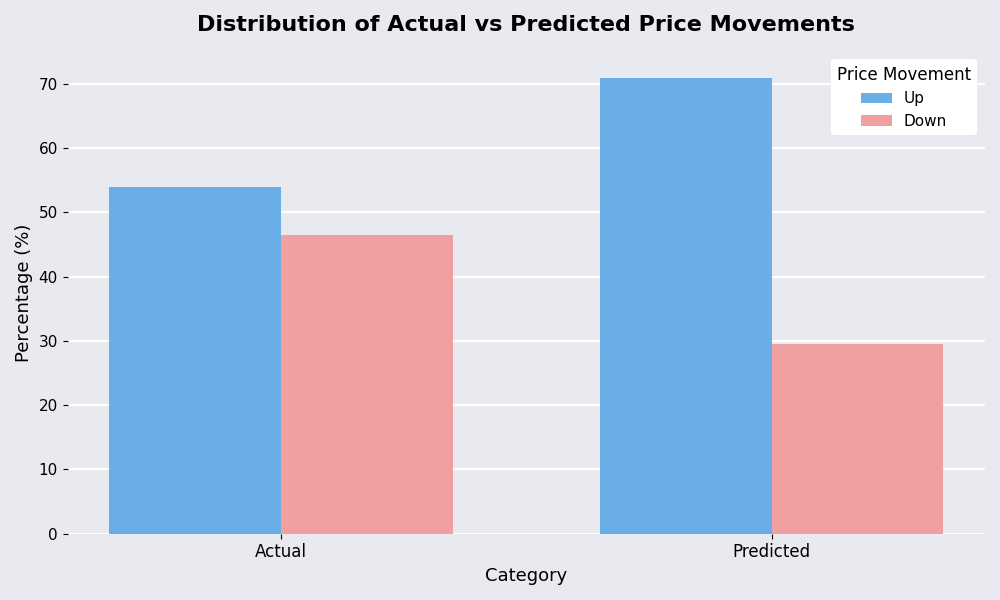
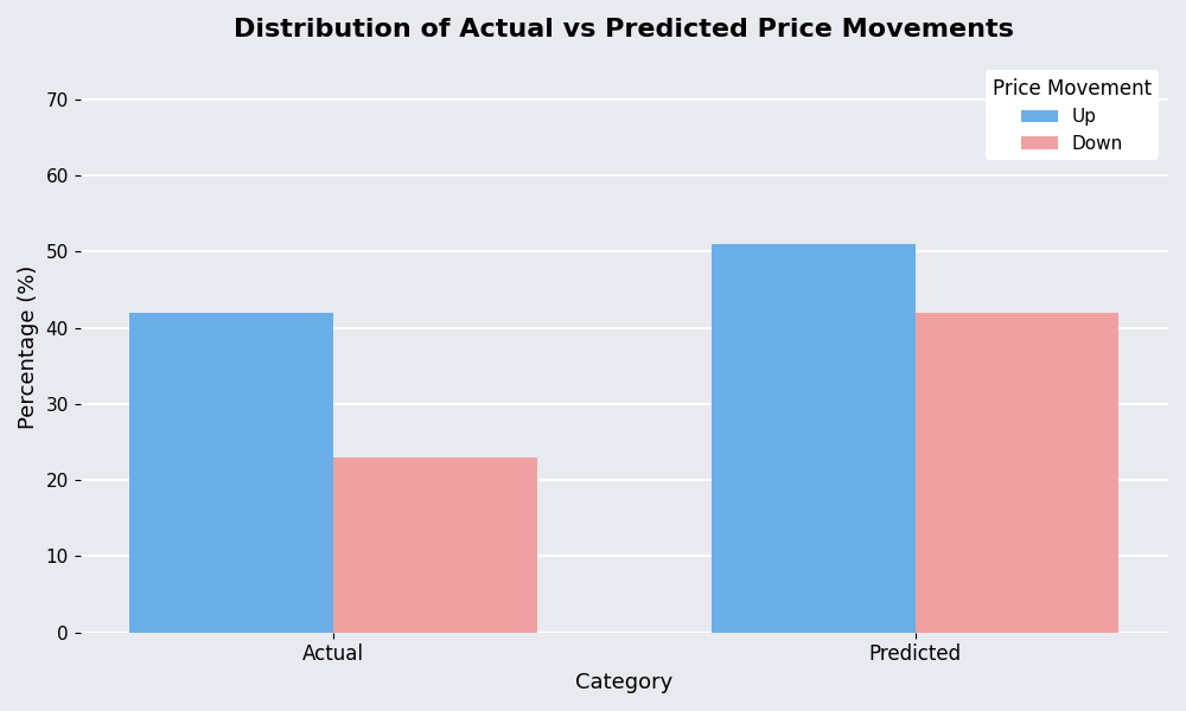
Up/Actual: 54 -> 42
Down/Actual: 46.5 -> 23.0
Up/Predicted: 71 -> 51
Down/Predicted: 29.5 -> 42.0
